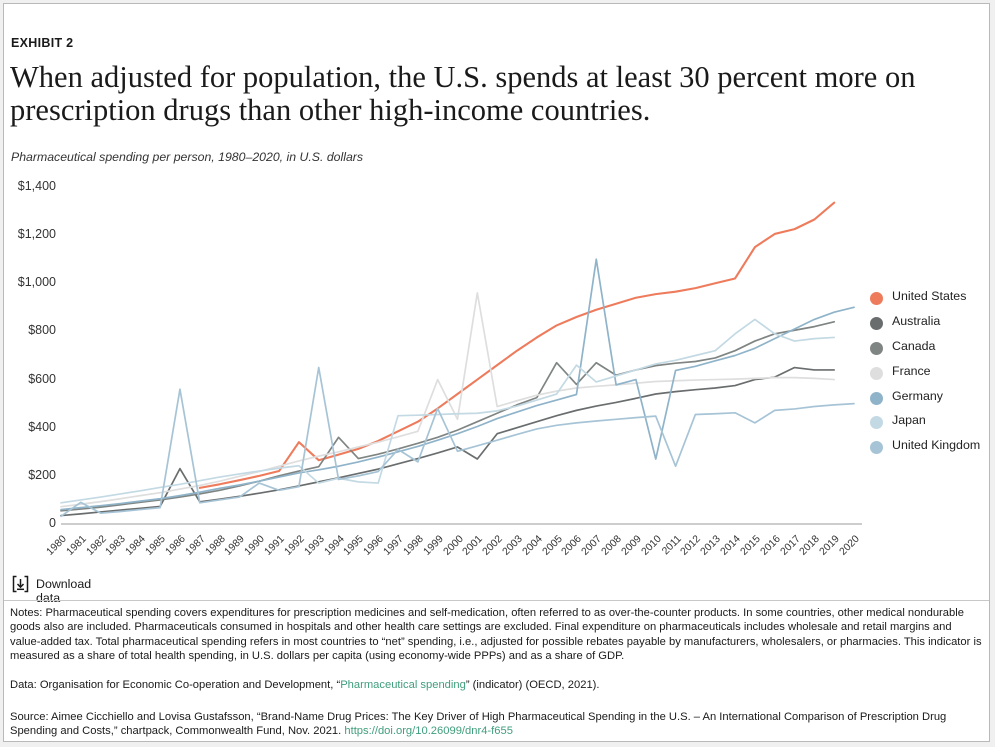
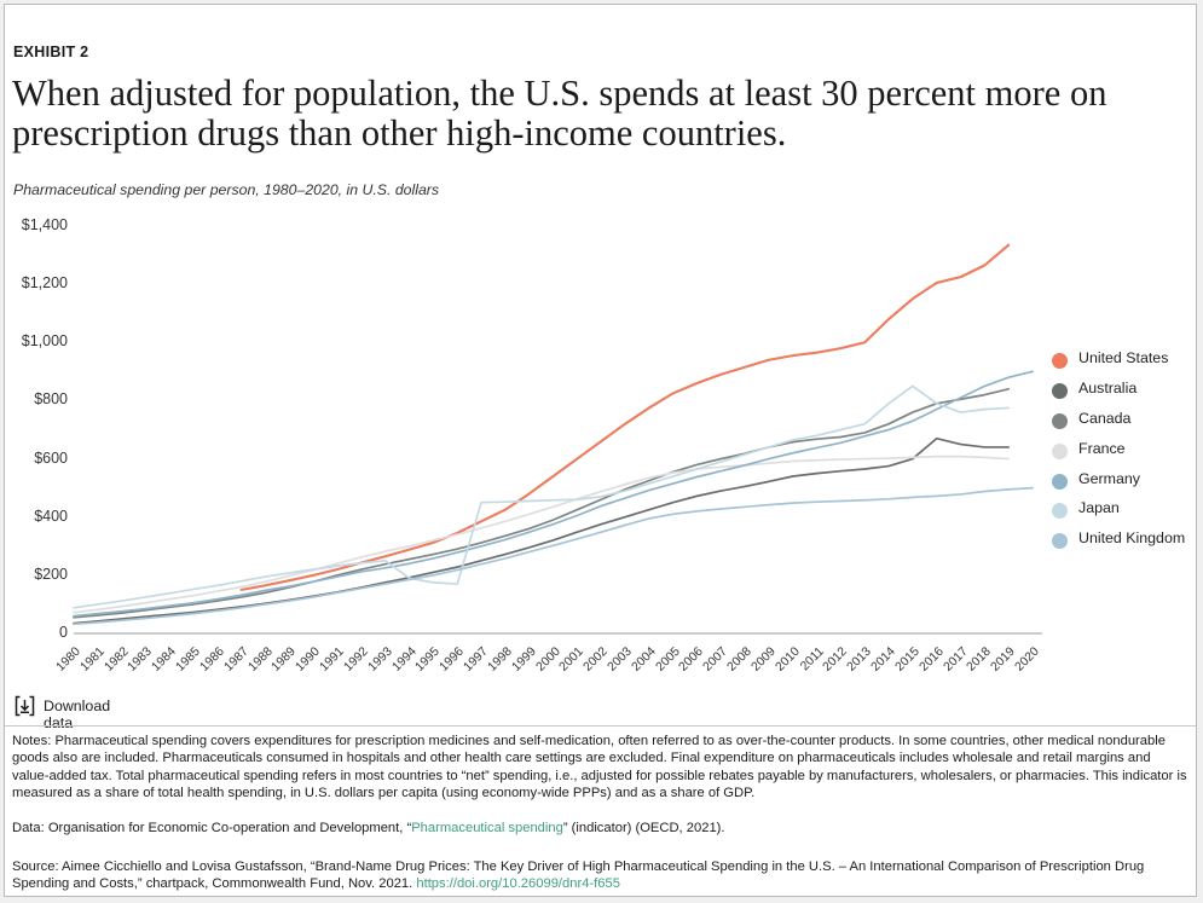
United Kingdom/1981: $90 -> $40
Australia/1986: $230 -> $80
United Kingdom/1986: $560 -> $80
United Kingdom/1990: $170 -> $120
United States/1992: $340 -> $240
Japan/1993: $170 -> $250
United Kingdom/1993: $650 -> $170
Canada/1994: $360 -> $260
United Kingdom/1997: $310 -> $240
France/1999: $600 -> $410
United Kingdom/1999: $480 -> $280
Australia/2001: $270 -> $350
France/2001: $960 -> $460
Canada/2005: $670 -> $560
Japan/2006: $660 -> $560
Canada/2007: $670 -> $600
Germany/2007: $1100 -> $560
Germany/2010: $270 -> $620
United Kingdom/2011: $240 -> $450
United States/2014: $1020 -> $1080
United Kingdom/2015: $420 -> $470
Australia/2016: $610 -> $670
